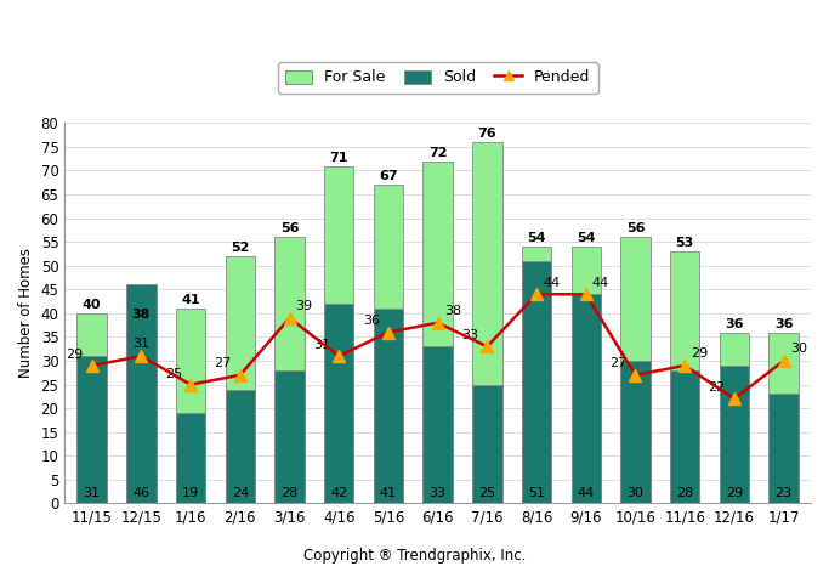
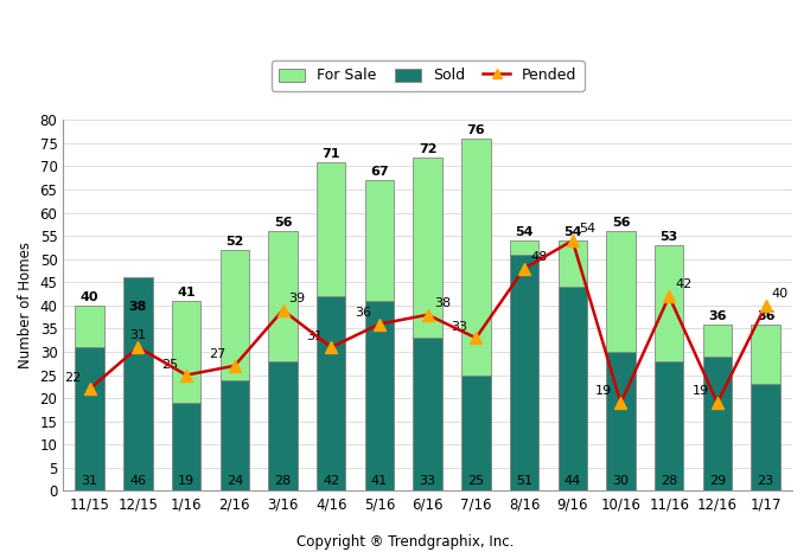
Pended/11/15: 29 -> 22
Pended/8/16: 44 -> 48
Pended/9/16: 44 -> 54
Pended/10/16: 27 -> 19
Pended/11/16: 29 -> 42
Pended/12/16: 22 -> 19
Pended/1/17: 30 -> 40
